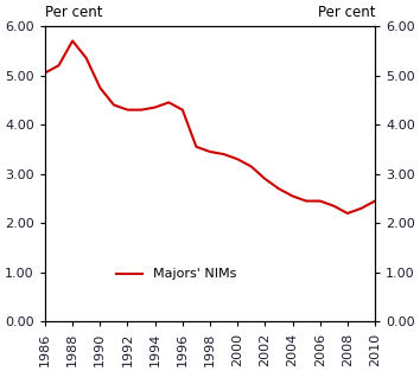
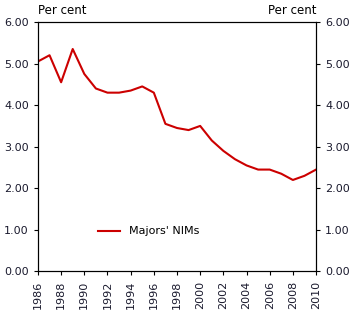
1988: 5.70 -> 4.55
2000: 3.30 -> 3.50
